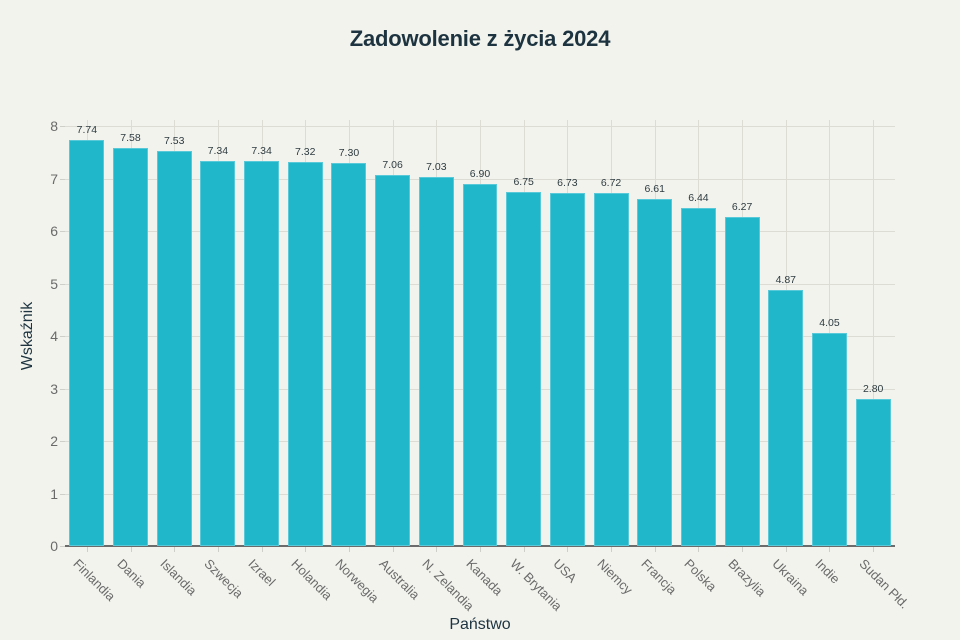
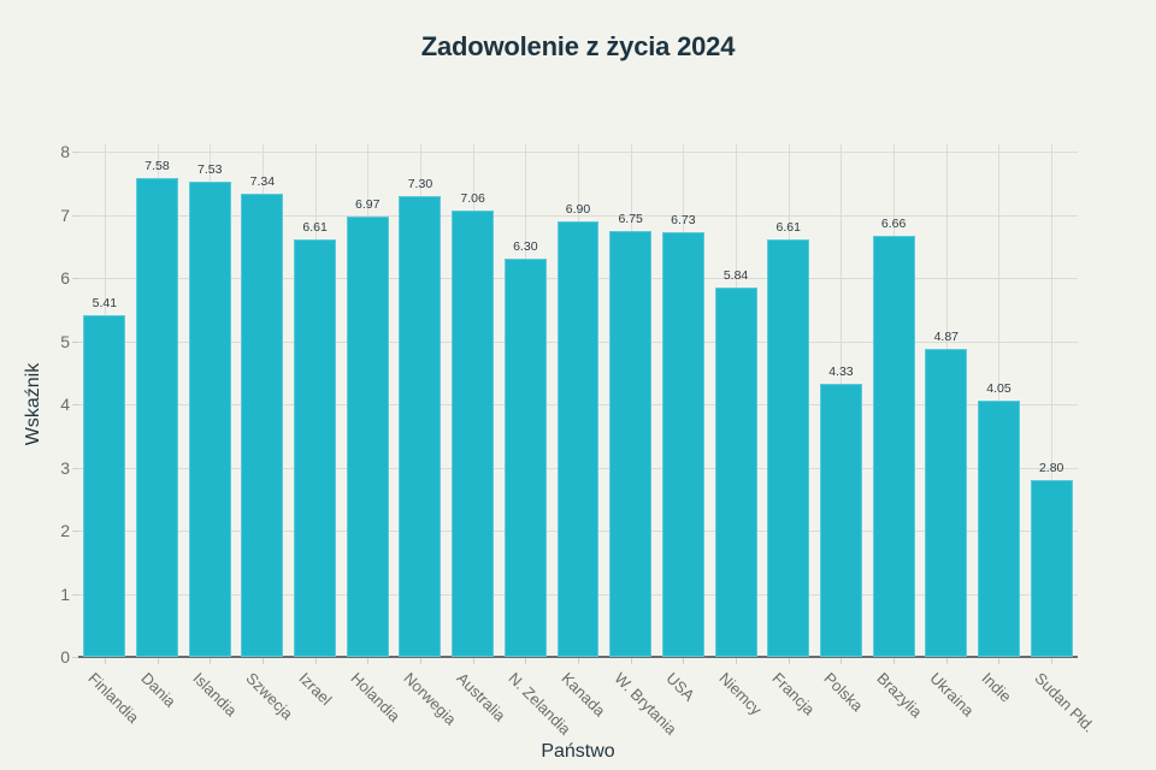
Finlandia: 7.74 -> 5.41
Izrael: 7.34 -> 6.61
Holandia: 7.32 -> 6.97
N. Zelandia: 7.03 -> 6.30
Niemcy: 6.72 -> 5.84
Polska: 6.44 -> 4.33
Brazylia: 6.27 -> 6.66
